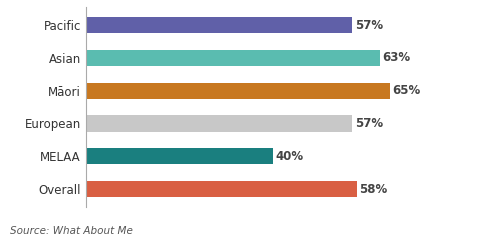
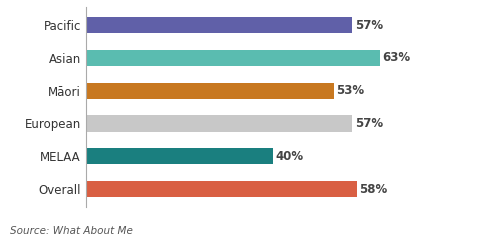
Māori: 65% -> 53%
